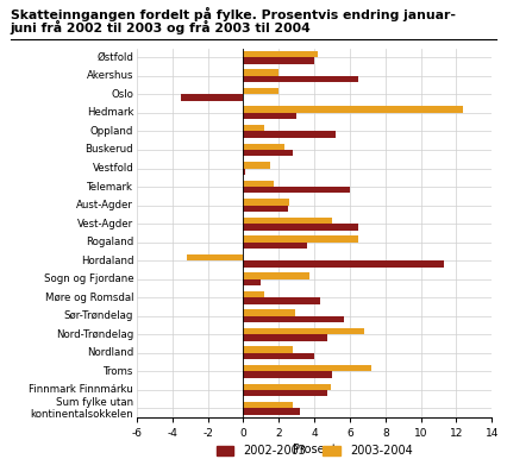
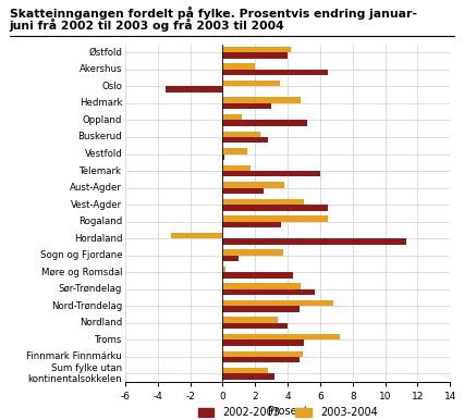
2003-2004/Oslo: 2.0 -> 3.5
2003-2004/Hedmark: 12.4 -> 4.8
2003-2004/Aust-Agder: 2.6 -> 3.8
2003-2004/Møre og Romsdal: 1.2 -> 0.2
2003-2004/Sør-Trøndelag: 2.9 -> 4.8
2003-2004/Nordland: 2.8 -> 3.4
